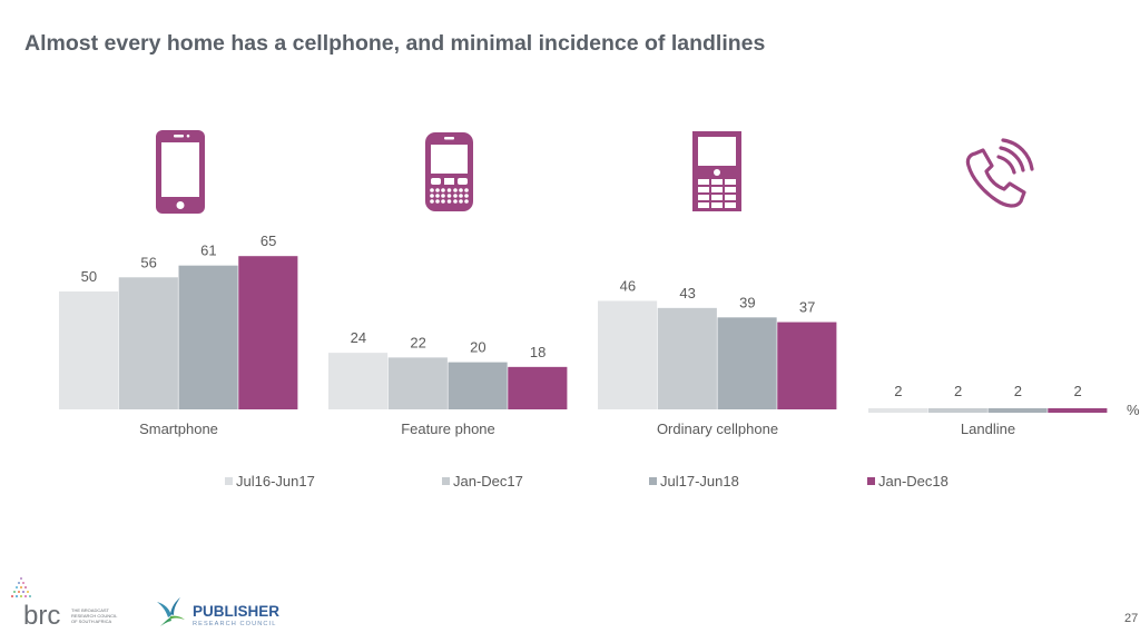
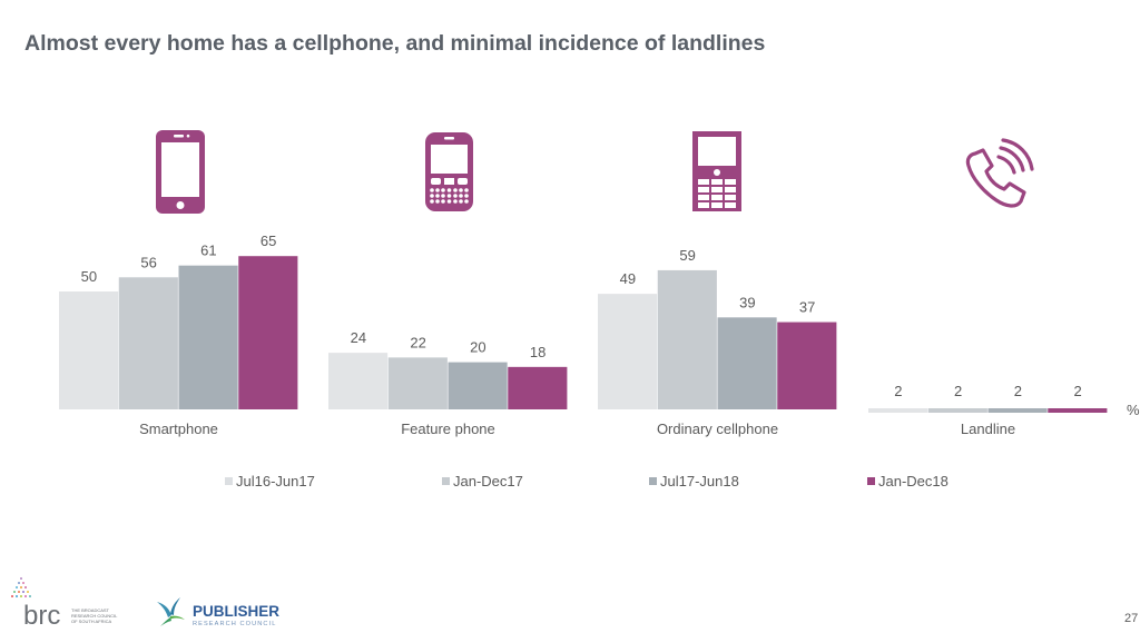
Jul16-Jun17/Ordinary cellphone: 46 -> 49
Jan-Dec17/Ordinary cellphone: 43 -> 59
